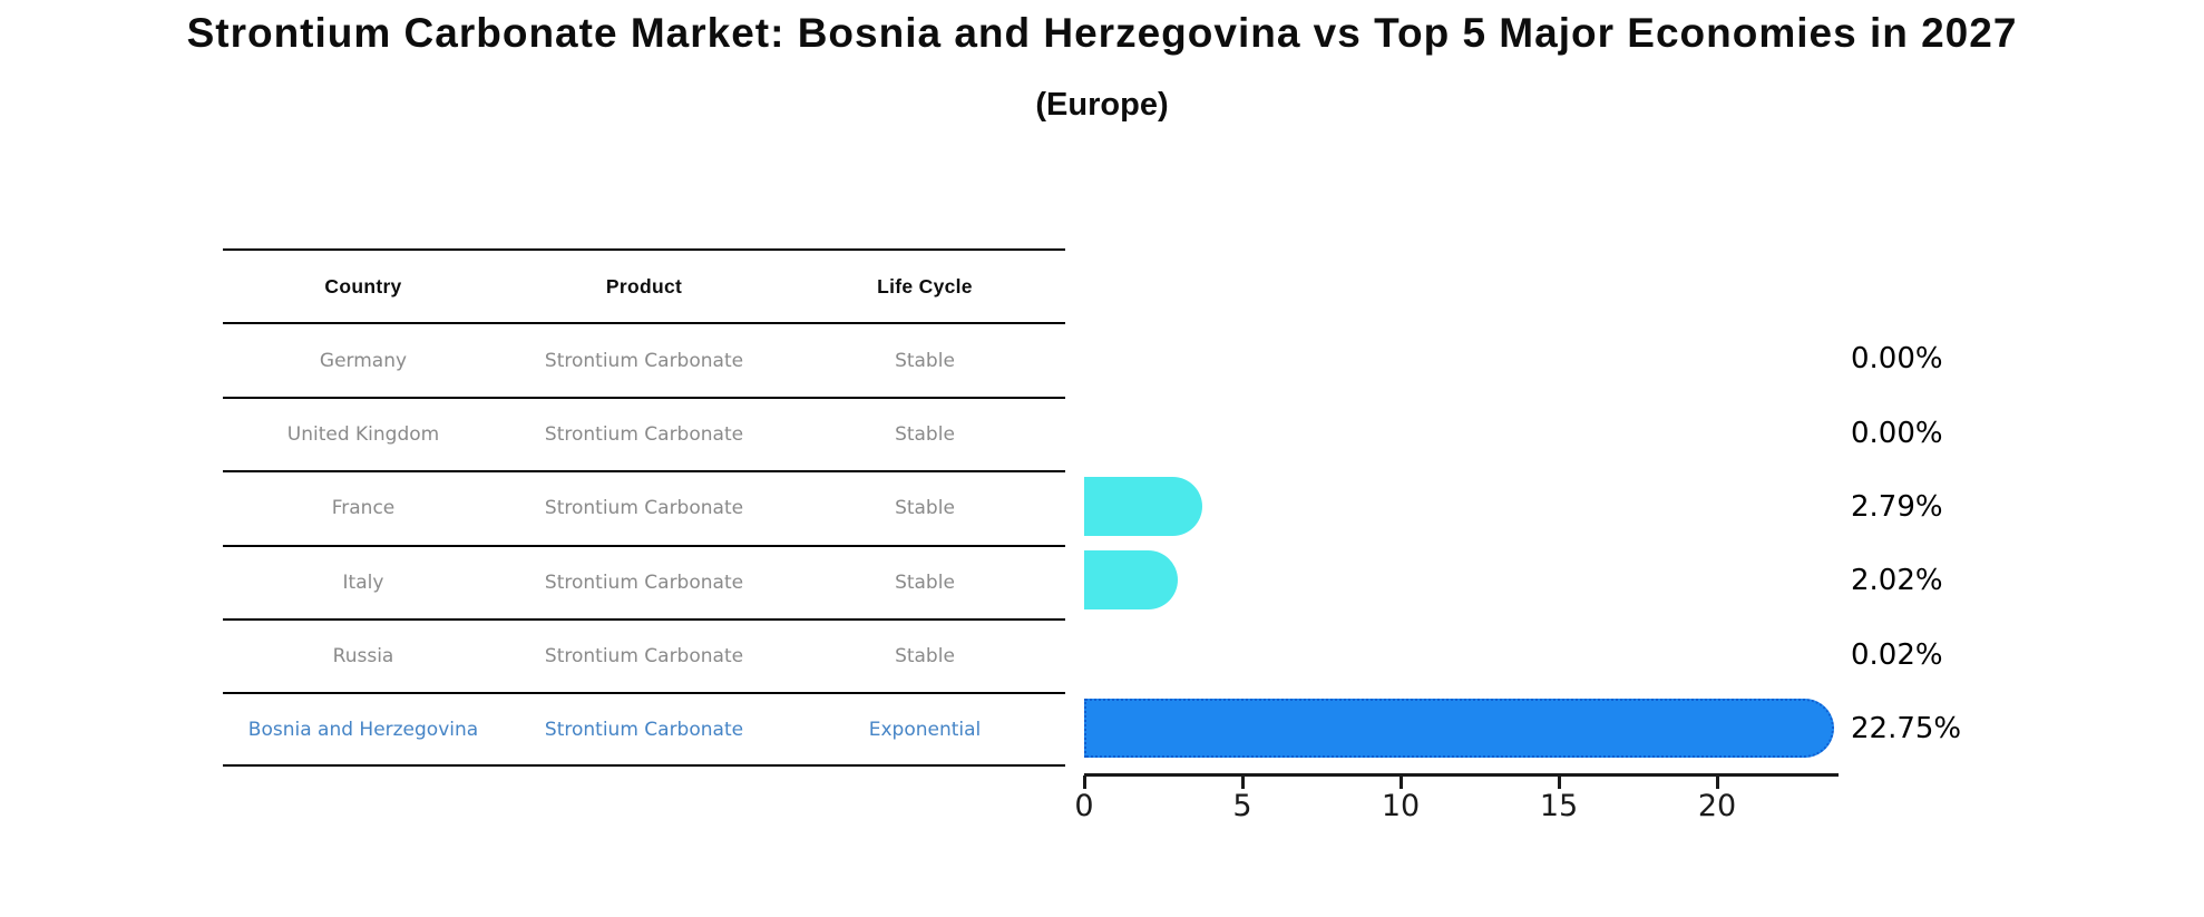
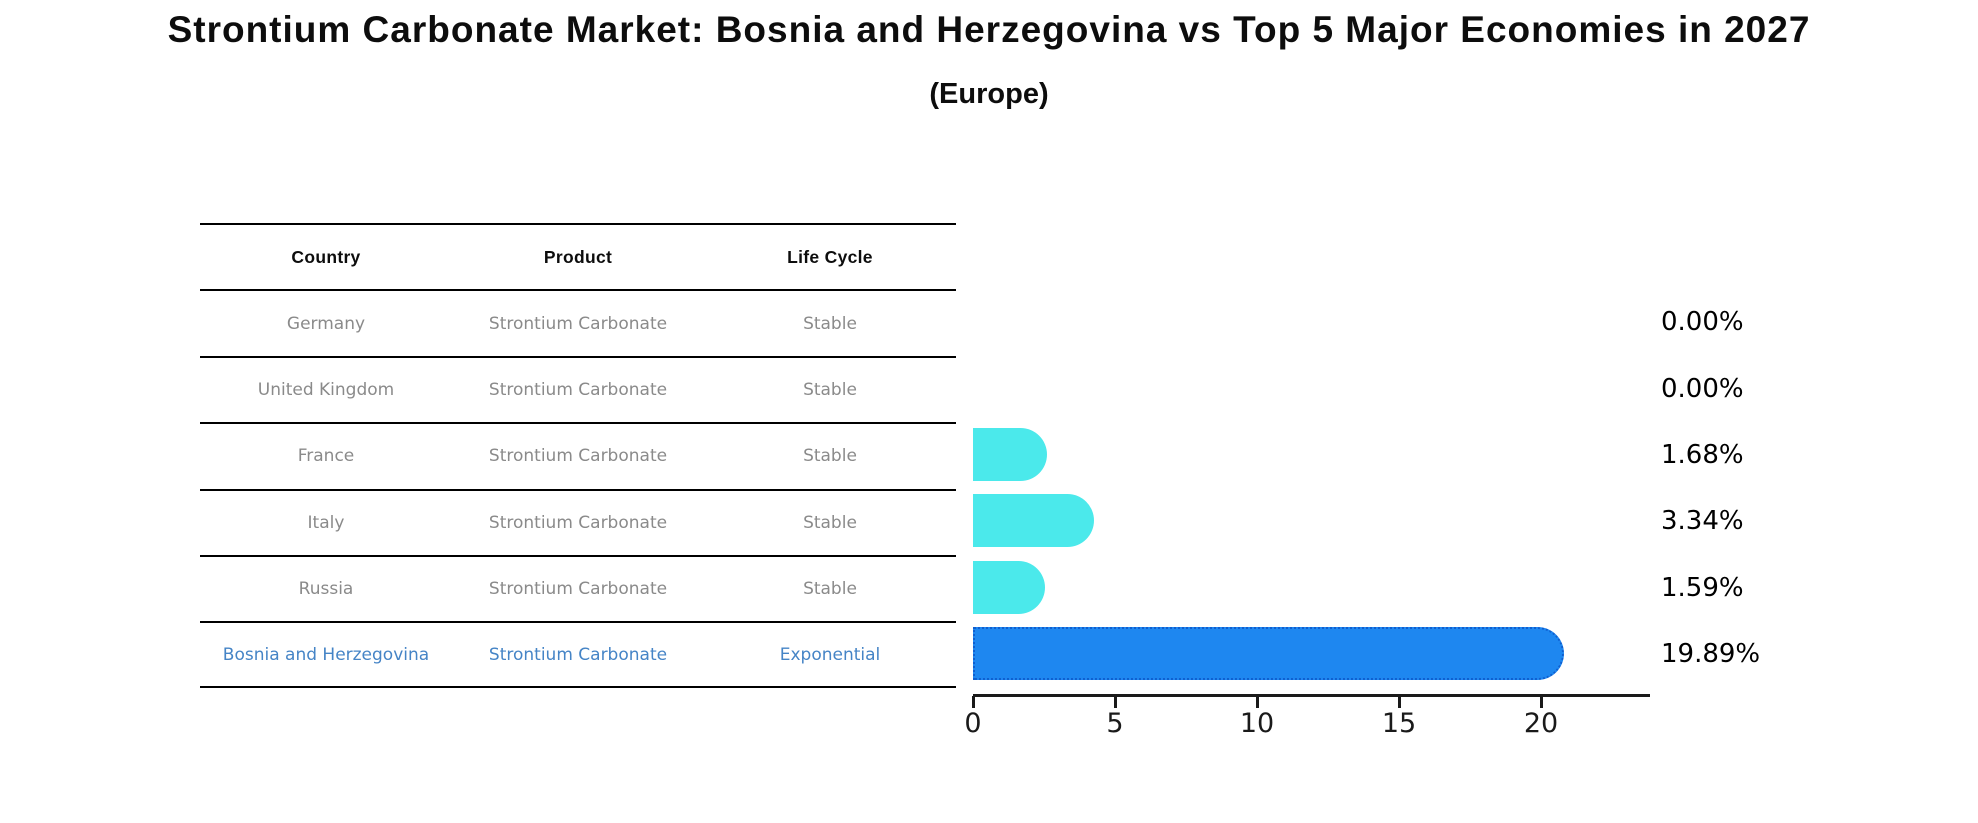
France: 2.79% -> 1.68%
Italy: 2.02% -> 3.34%
Russia: 0.02% -> 1.59%
Bosnia and Herzegovina: 22.75% -> 19.89%
